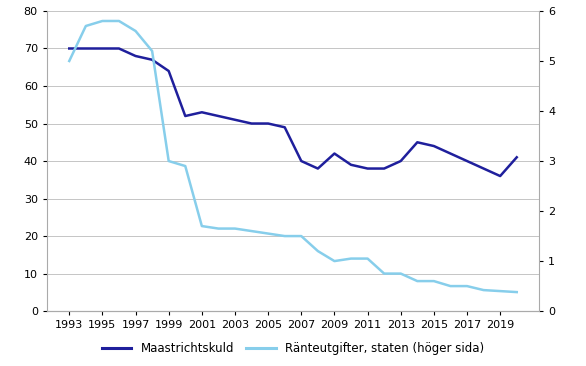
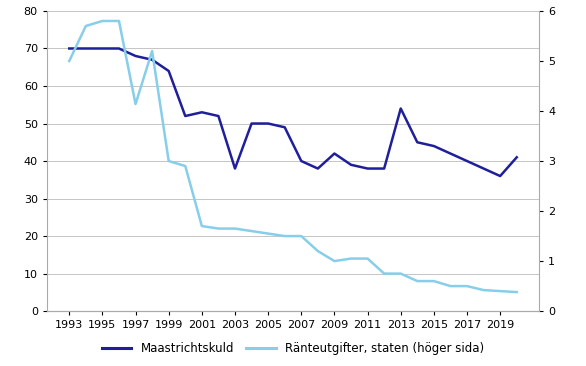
Ränteutgifter, staten (höger sida)/1997: 5.60 -> 4.14
Maastrichtskuld/2003: 51 -> 38
Maastrichtskuld/2013: 40 -> 54
